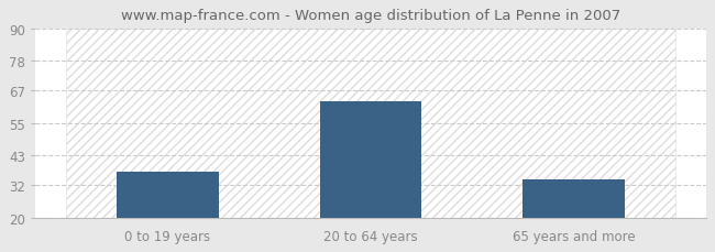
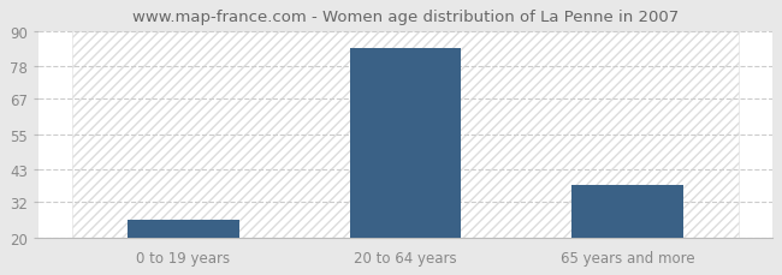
0 to 19 years: 37 -> 26
20 to 64 years: 63 -> 84
65 years and more: 34 -> 38
